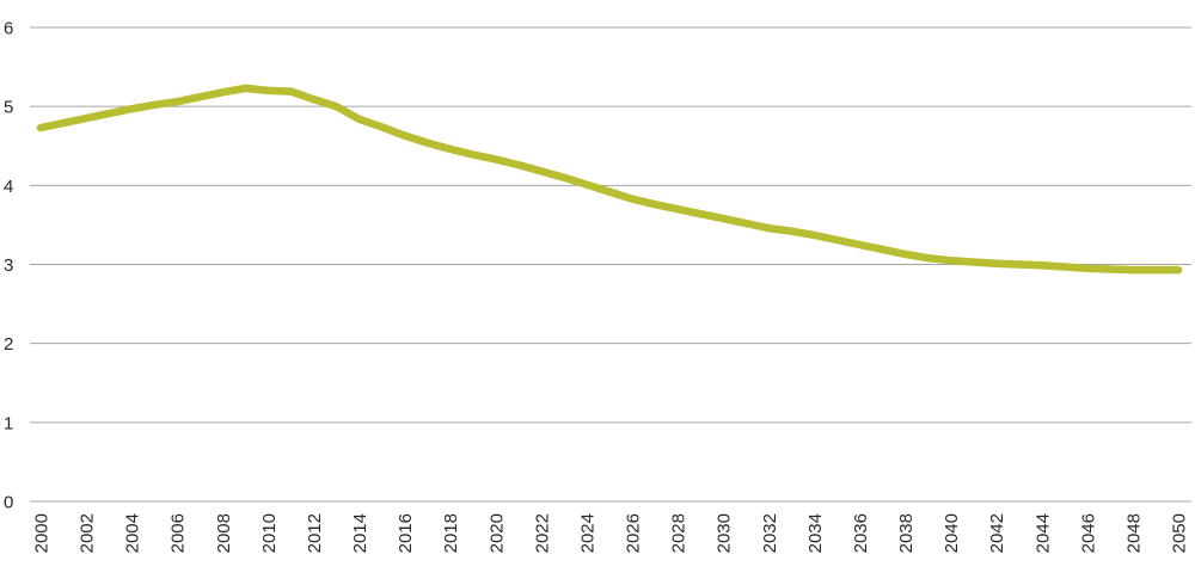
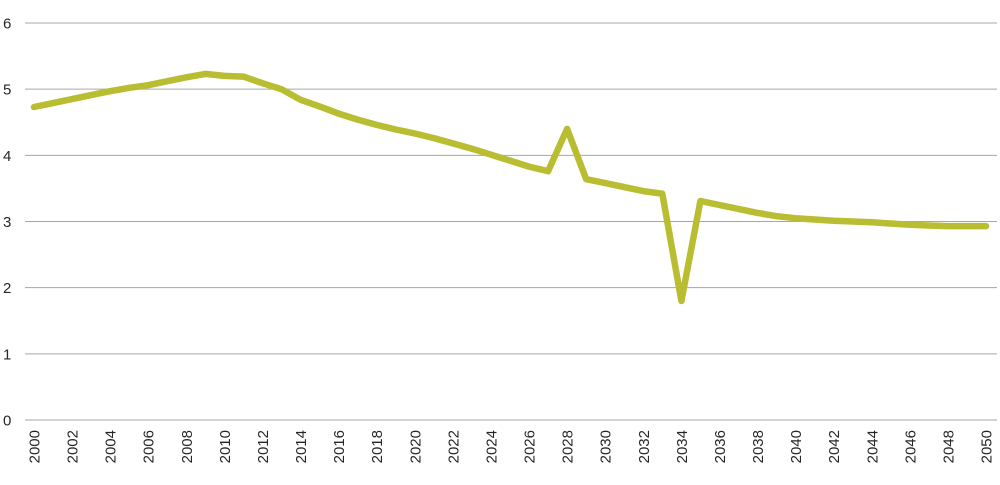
2028: 3.7 -> 4.4
2034: 3.4 -> 1.8
